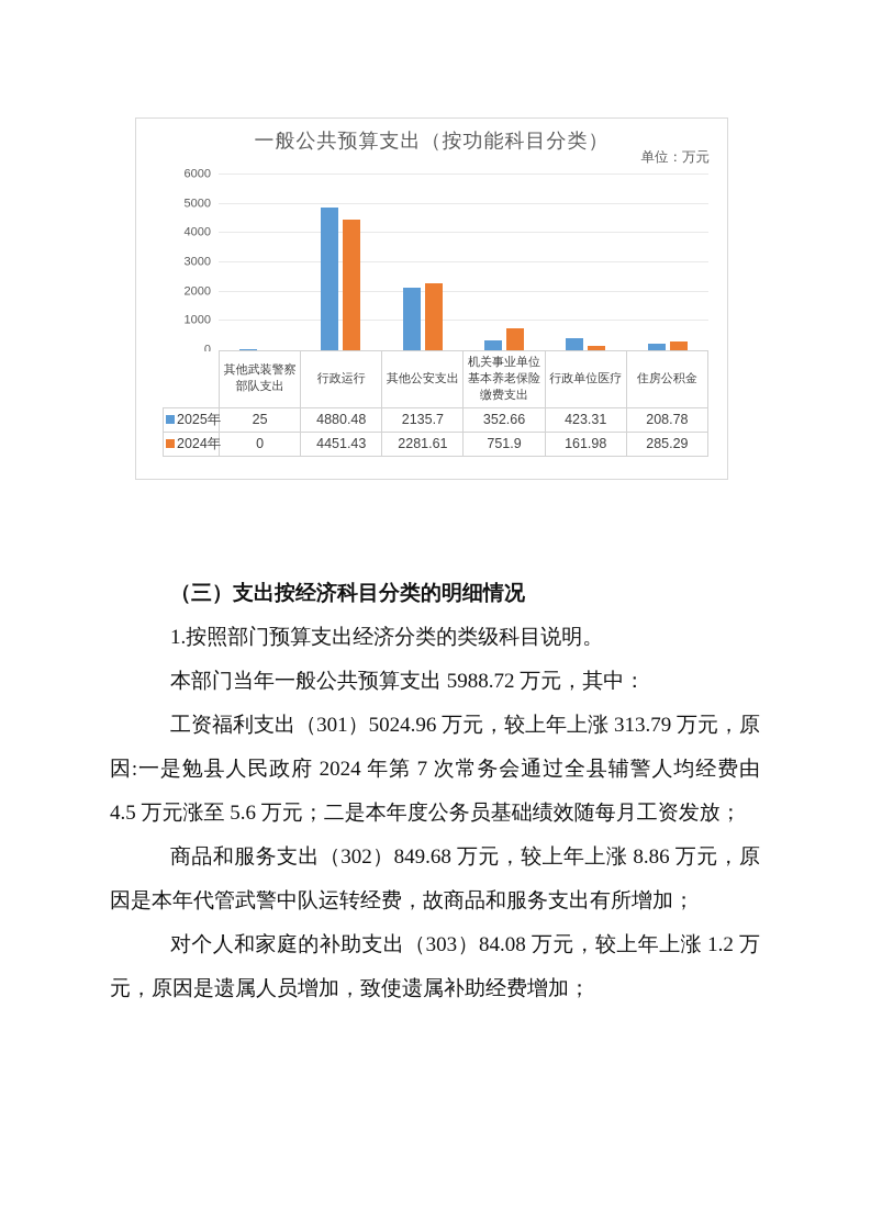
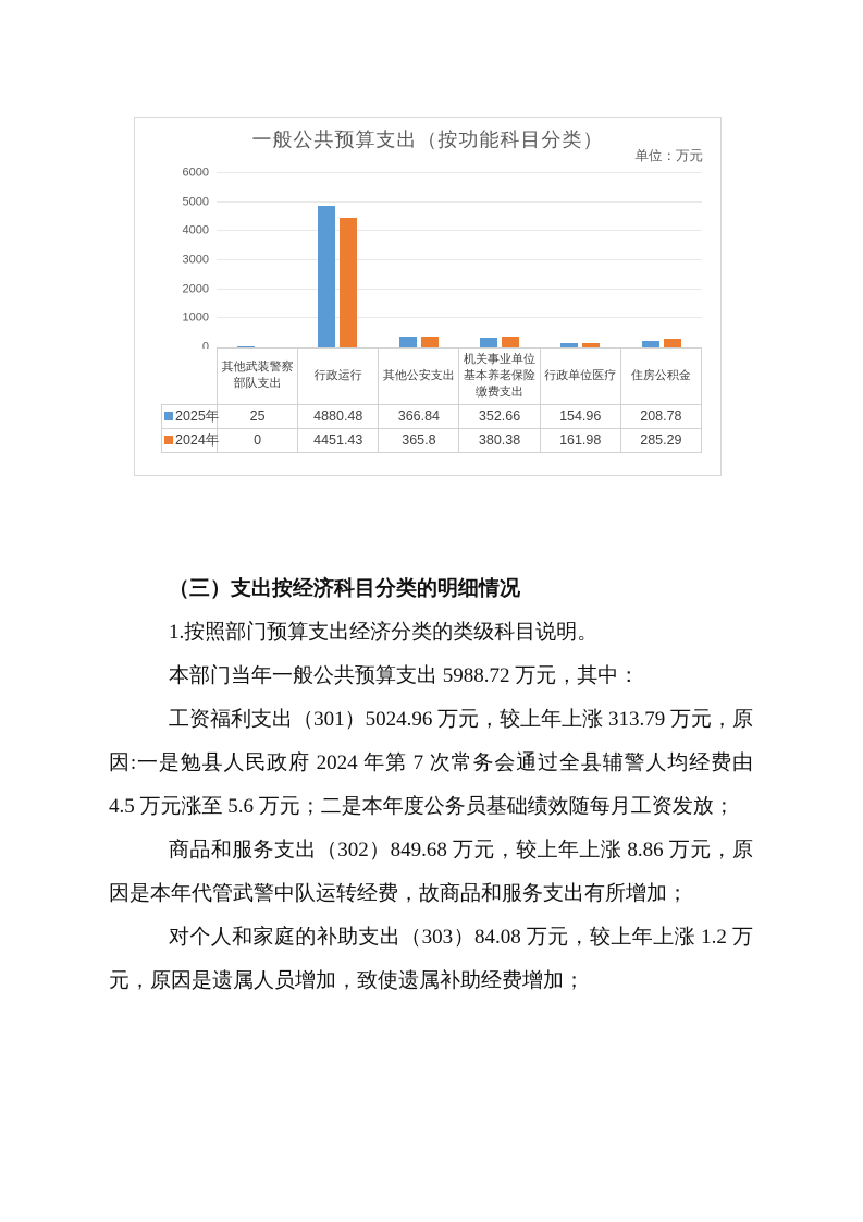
2025年/其他公安支出: 2135.7 -> 366.84
2024年/其他公安支出: 2281.61 -> 365.8
2024年/机关事业单位基本养老保险缴费支出: 751.9 -> 380.38
2025年/行政单位医疗: 423.31 -> 154.96
